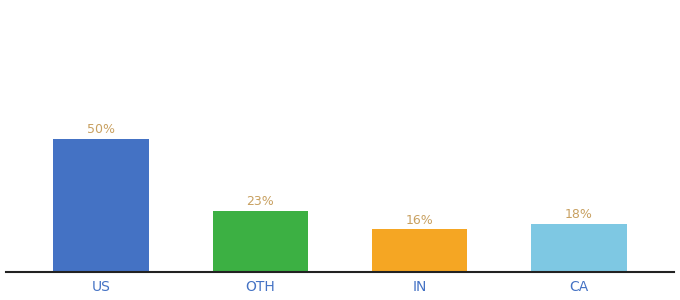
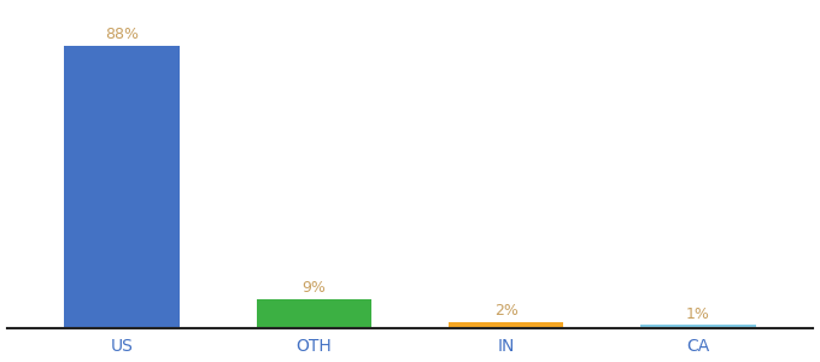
US: 50% -> 88%
OTH: 23% -> 9%
IN: 16% -> 2%
CA: 18% -> 1%
